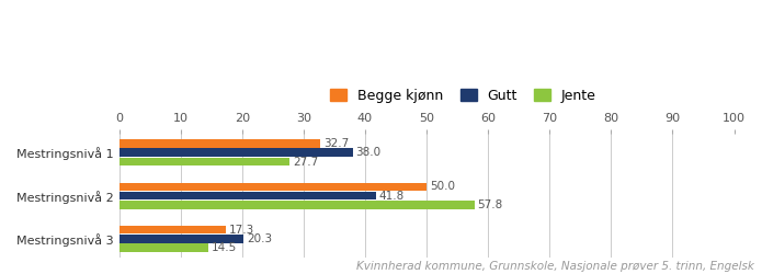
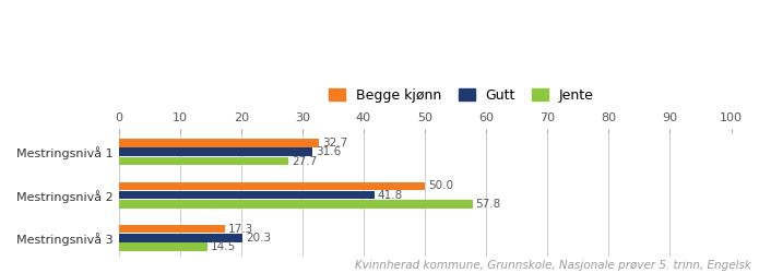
Gutt/Mestringsnivå 1: 38.0 -> 31.6
